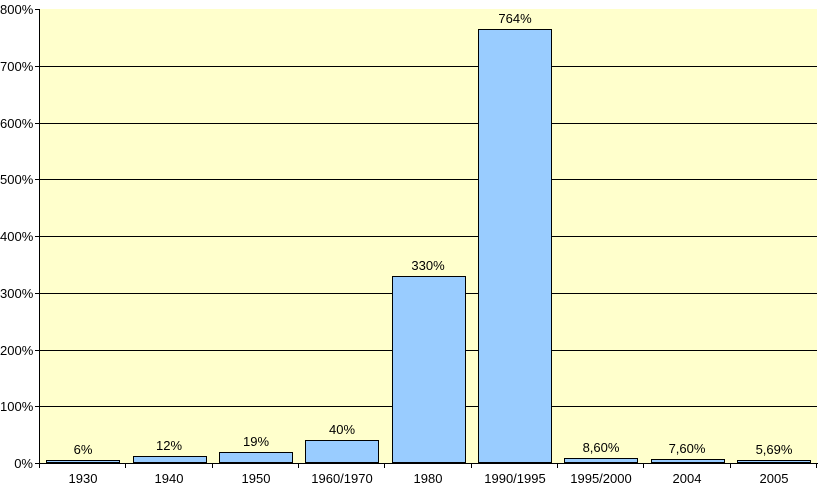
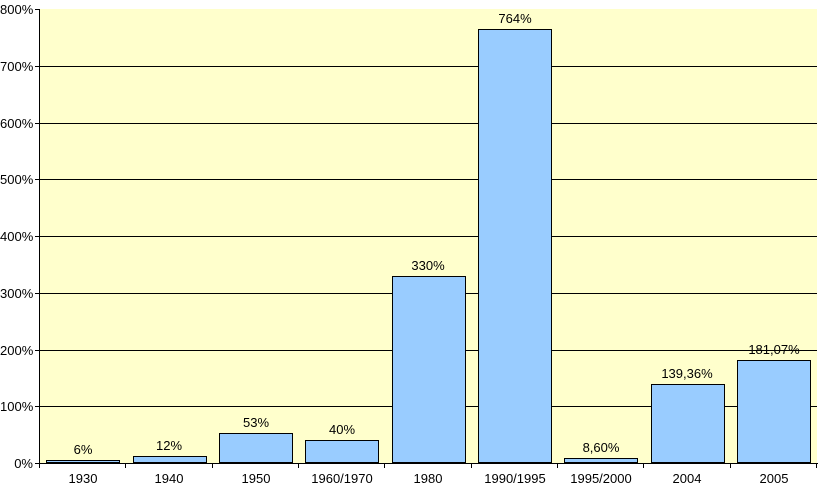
1950: 19% -> 53%
2004: 7,60% -> 139,36%
2005: 5,69% -> 181,07%
